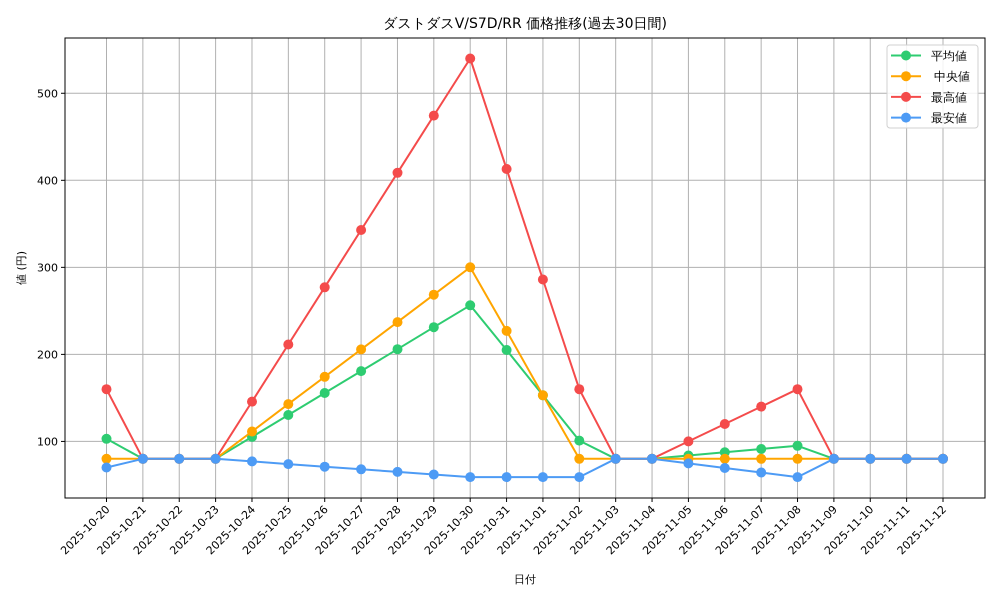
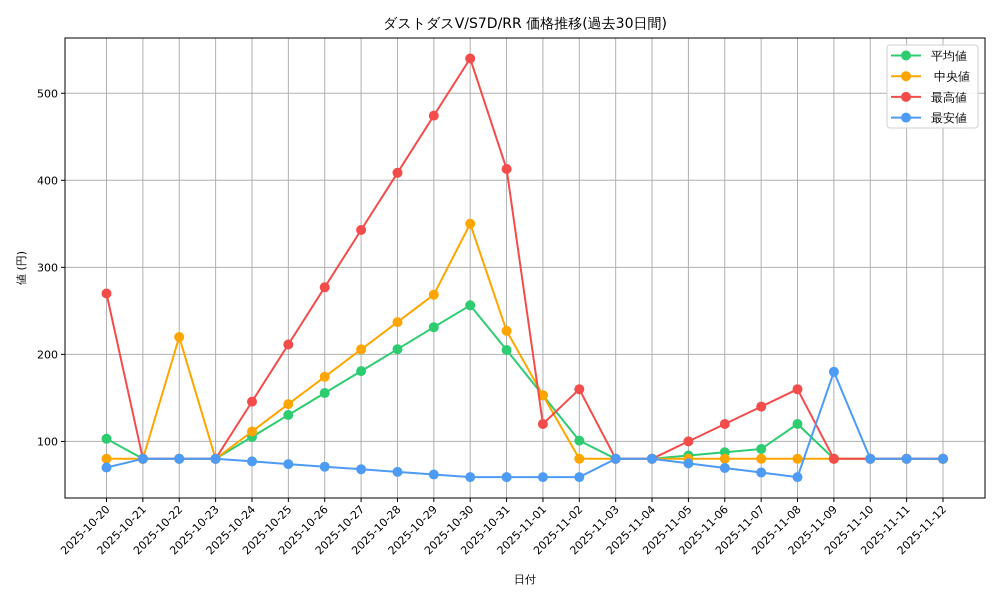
最高値/2025-10-20: 160 -> 270
中央値/2025-10-22: 80 -> 220
中央値/2025-10-30: 300 -> 350
最高値/2025-11-01: 290 -> 120
平均値/2025-11-08: 100 -> 120
最安値/2025-11-09: 80 -> 180
